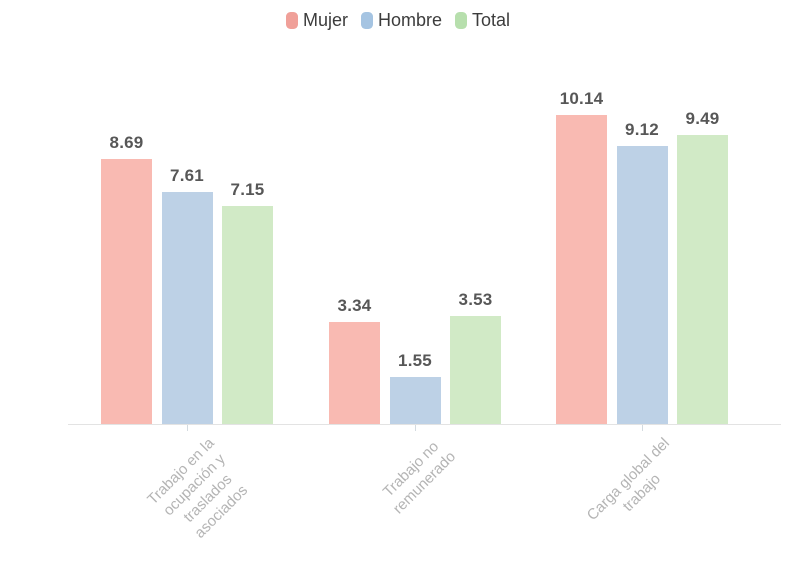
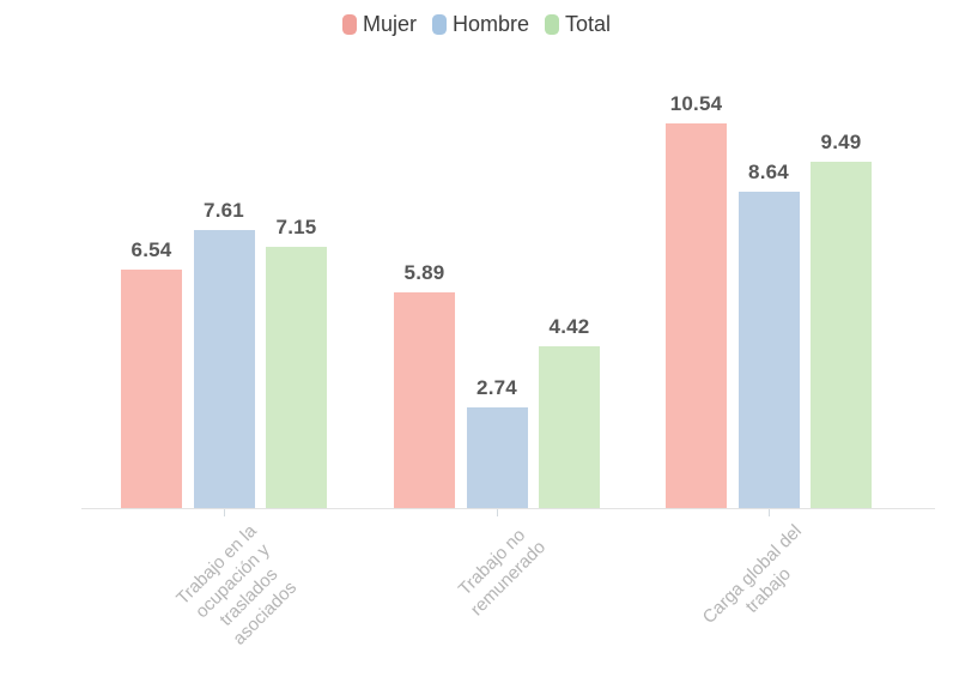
Mujer/Trabajo en la ocupación y traslados asociados: 8.69 -> 6.54
Mujer/Trabajo no remunerado: 3.34 -> 5.89
Hombre/Trabajo no remunerado: 1.55 -> 2.74
Total/Trabajo no remunerado: 3.53 -> 4.42
Mujer/Carga global del trabajo: 10.14 -> 10.54
Hombre/Carga global del trabajo: 9.12 -> 8.64
